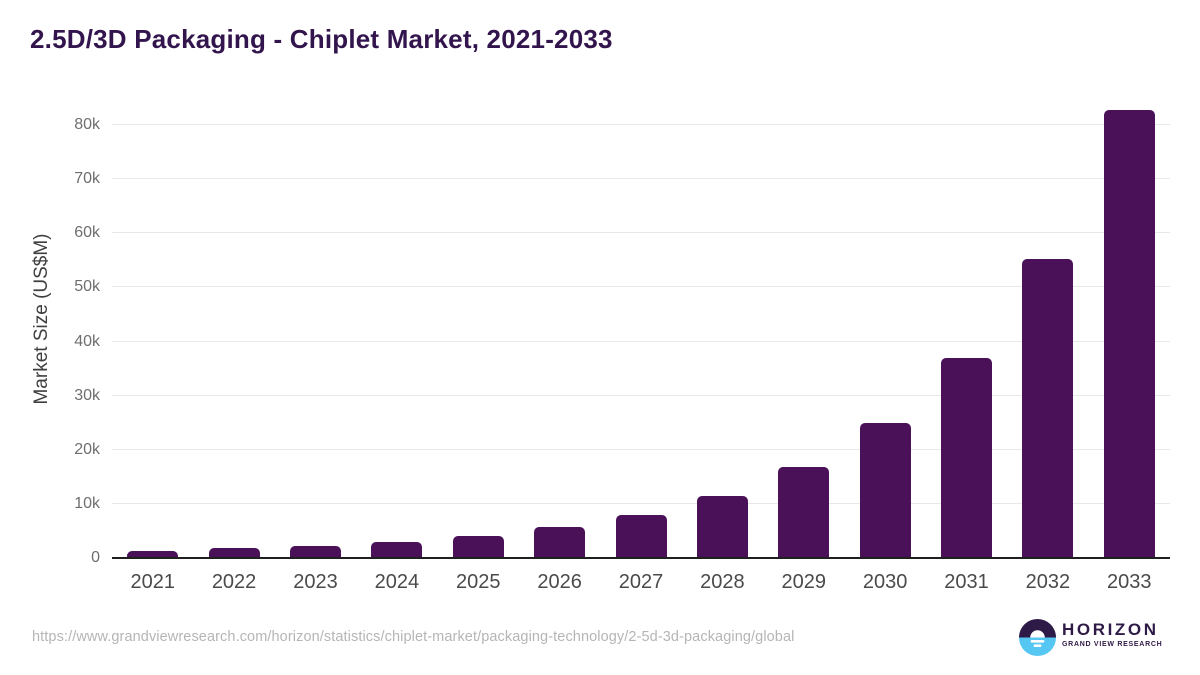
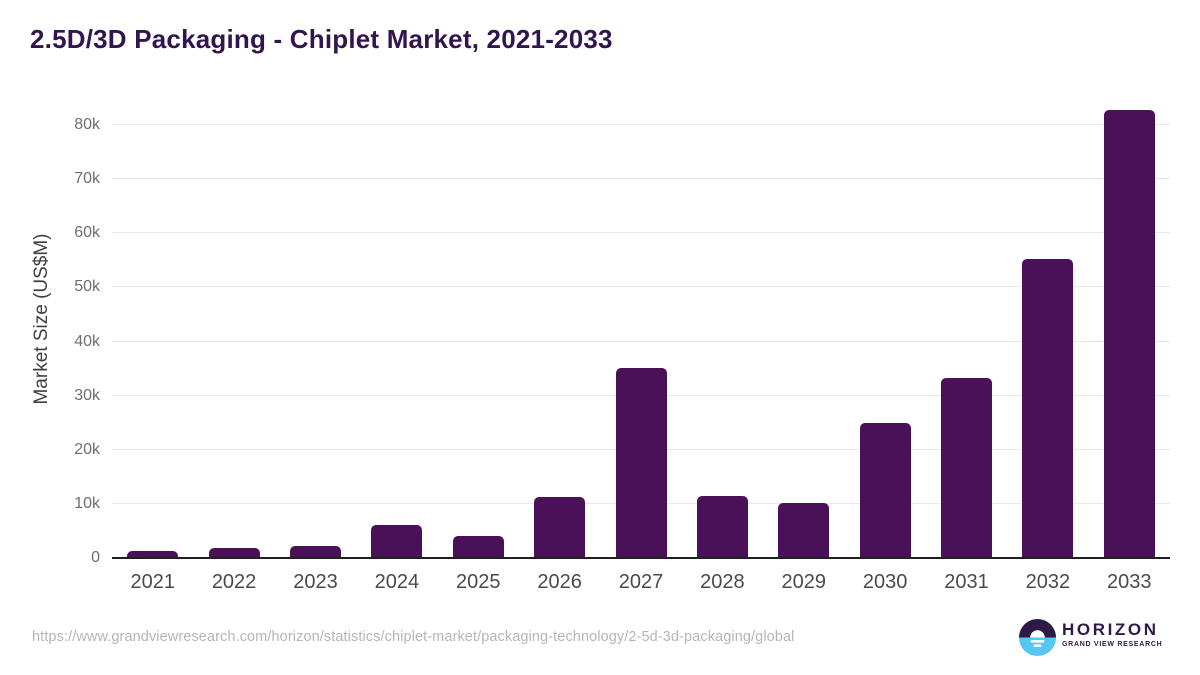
2024: 3k -> 6k
2026: 6k -> 11k
2027: 8k -> 35k
2029: 17k -> 10k
2031: 37k -> 33k
